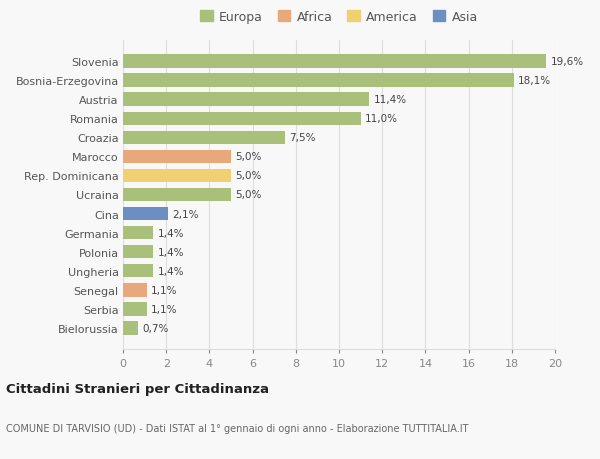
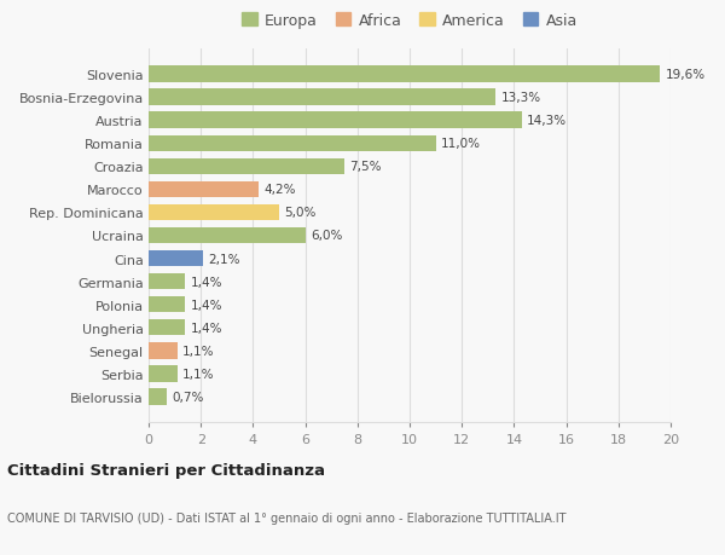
Bosnia-Erzegovina: 18,1% -> 13,3%
Austria: 11,4% -> 14,3%
Marocco: 5,0% -> 4,2%
Ucraina: 5,0% -> 6,0%
